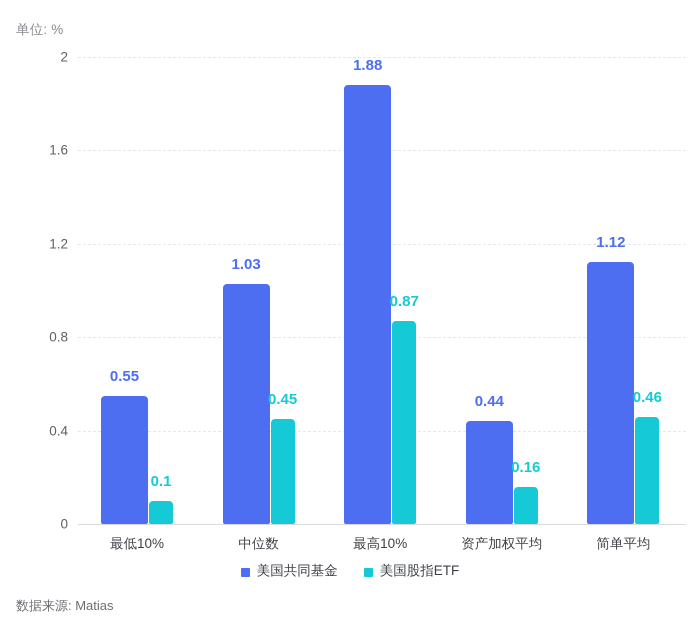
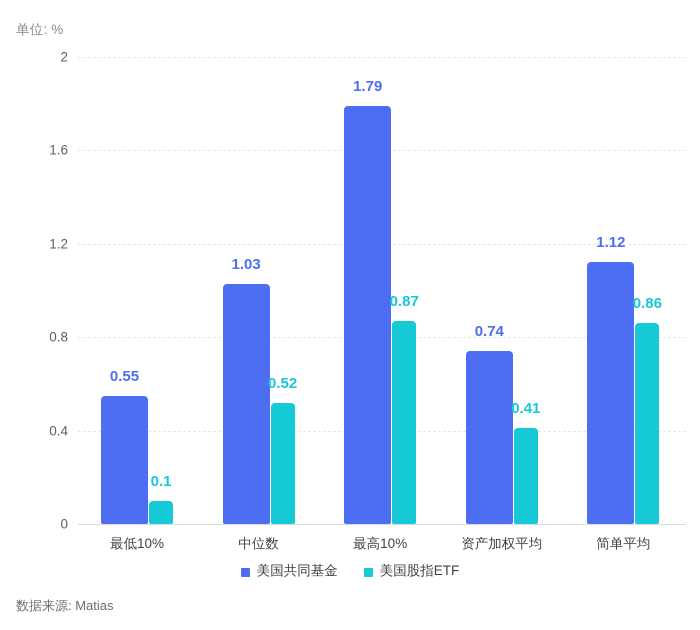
美国股指ETF/中位数: 0.45 -> 0.52
美国共同基金/最高10%: 1.88 -> 1.79
美国共同基金/资产加权平均: 0.44 -> 0.74
美国股指ETF/资产加权平均: 0.16 -> 0.41
美国股指ETF/简单平均: 0.46 -> 0.86
